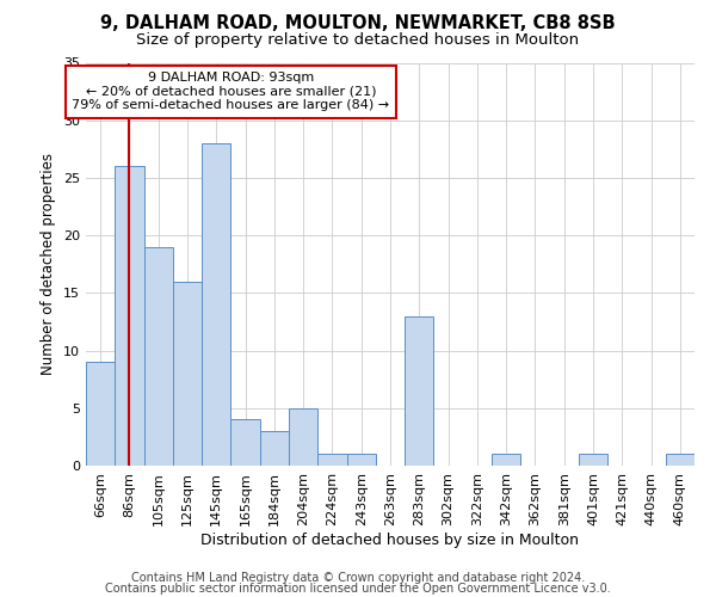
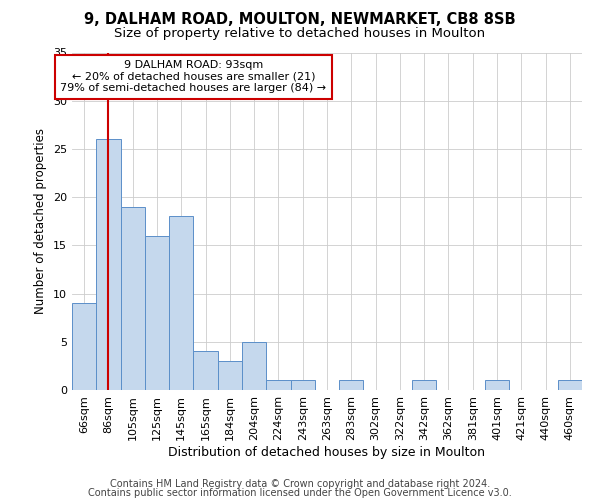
145sqm: 28 -> 18
283sqm: 13 -> 1
